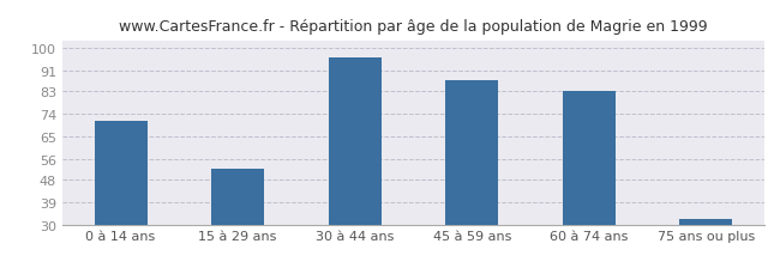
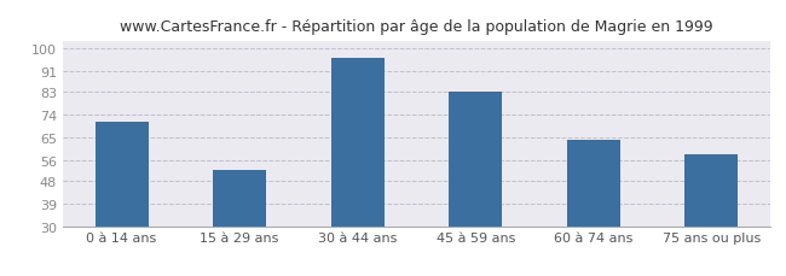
45 à 59 ans: 87 -> 83
60 à 74 ans: 83 -> 64
75 ans ou plus: 32 -> 58
